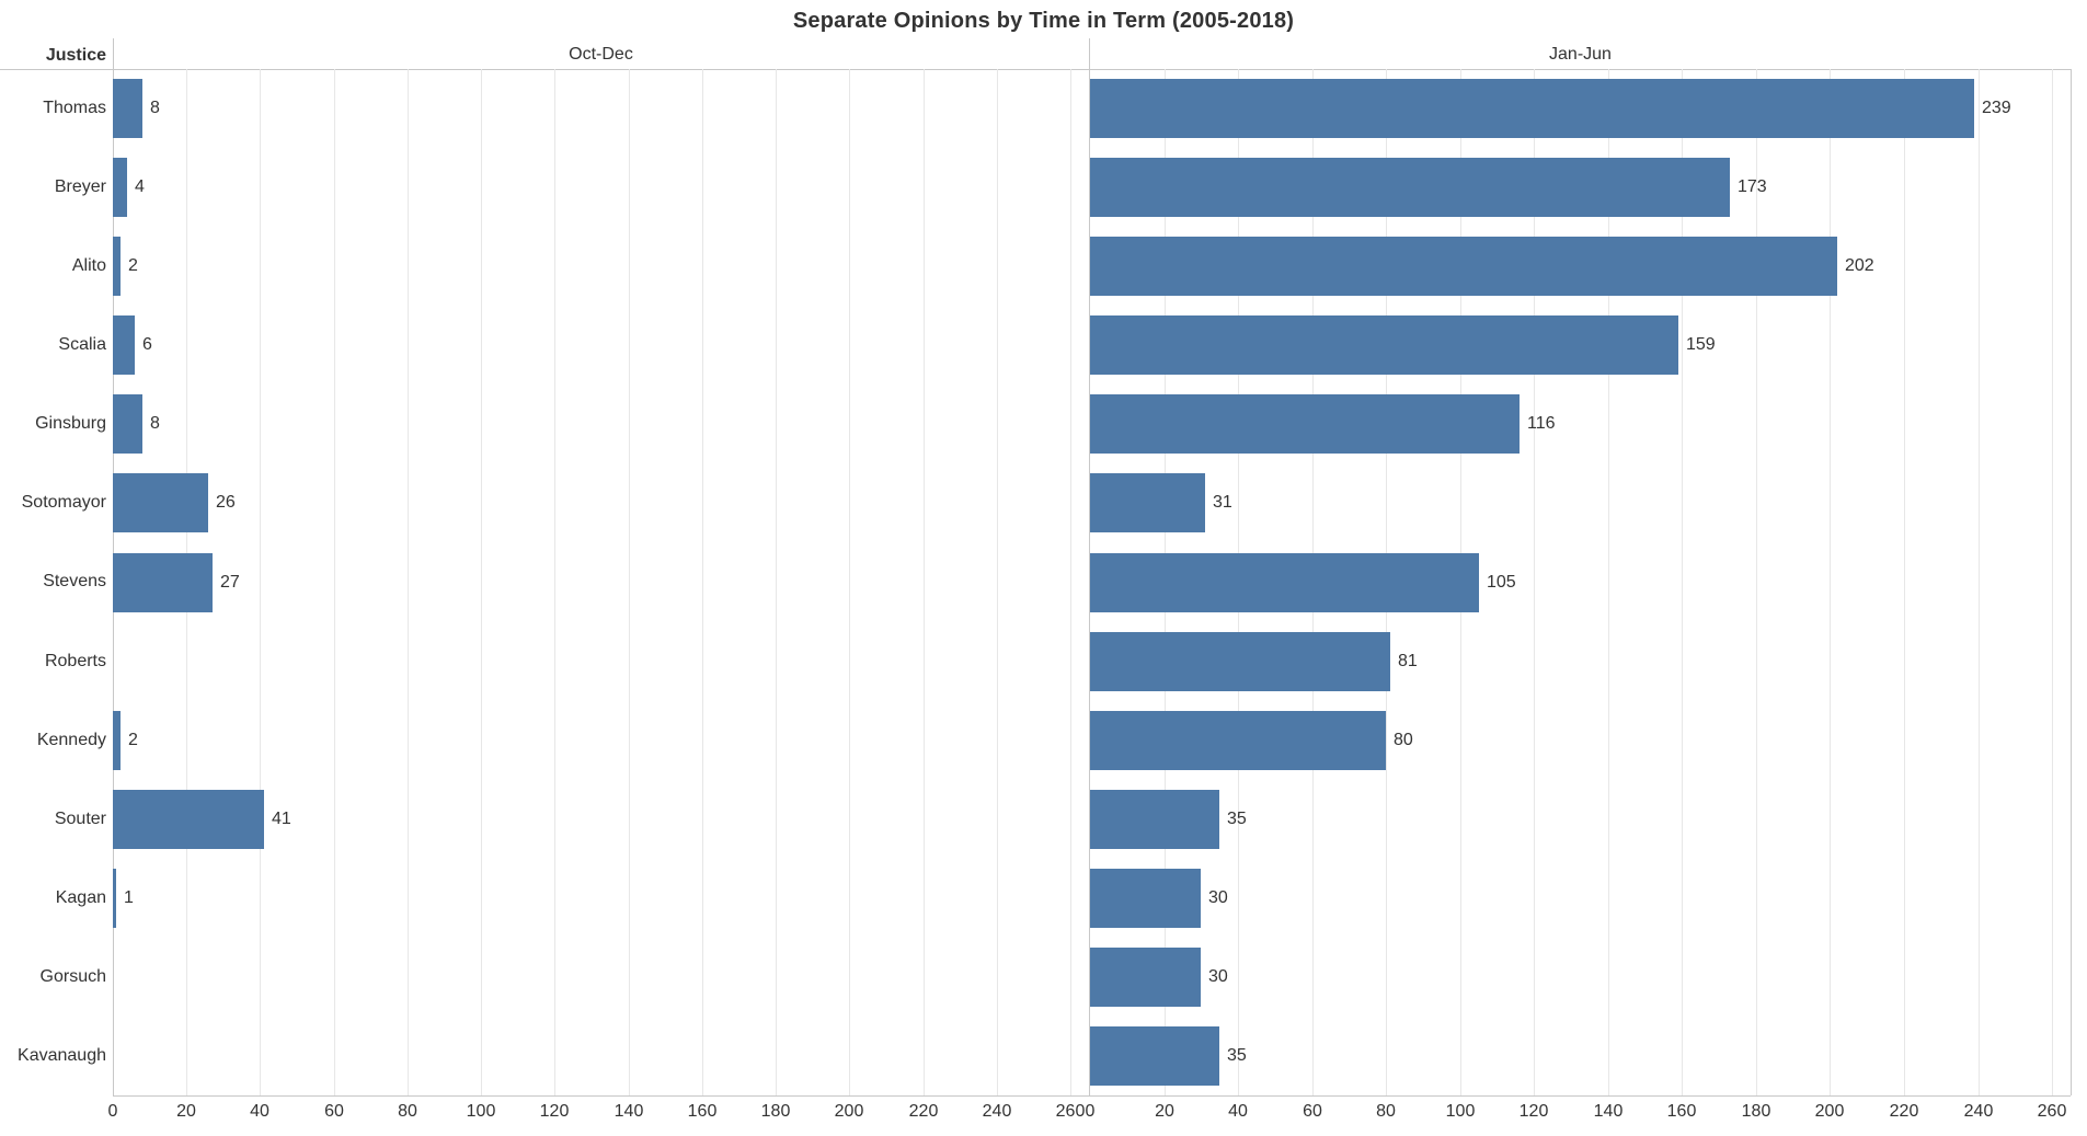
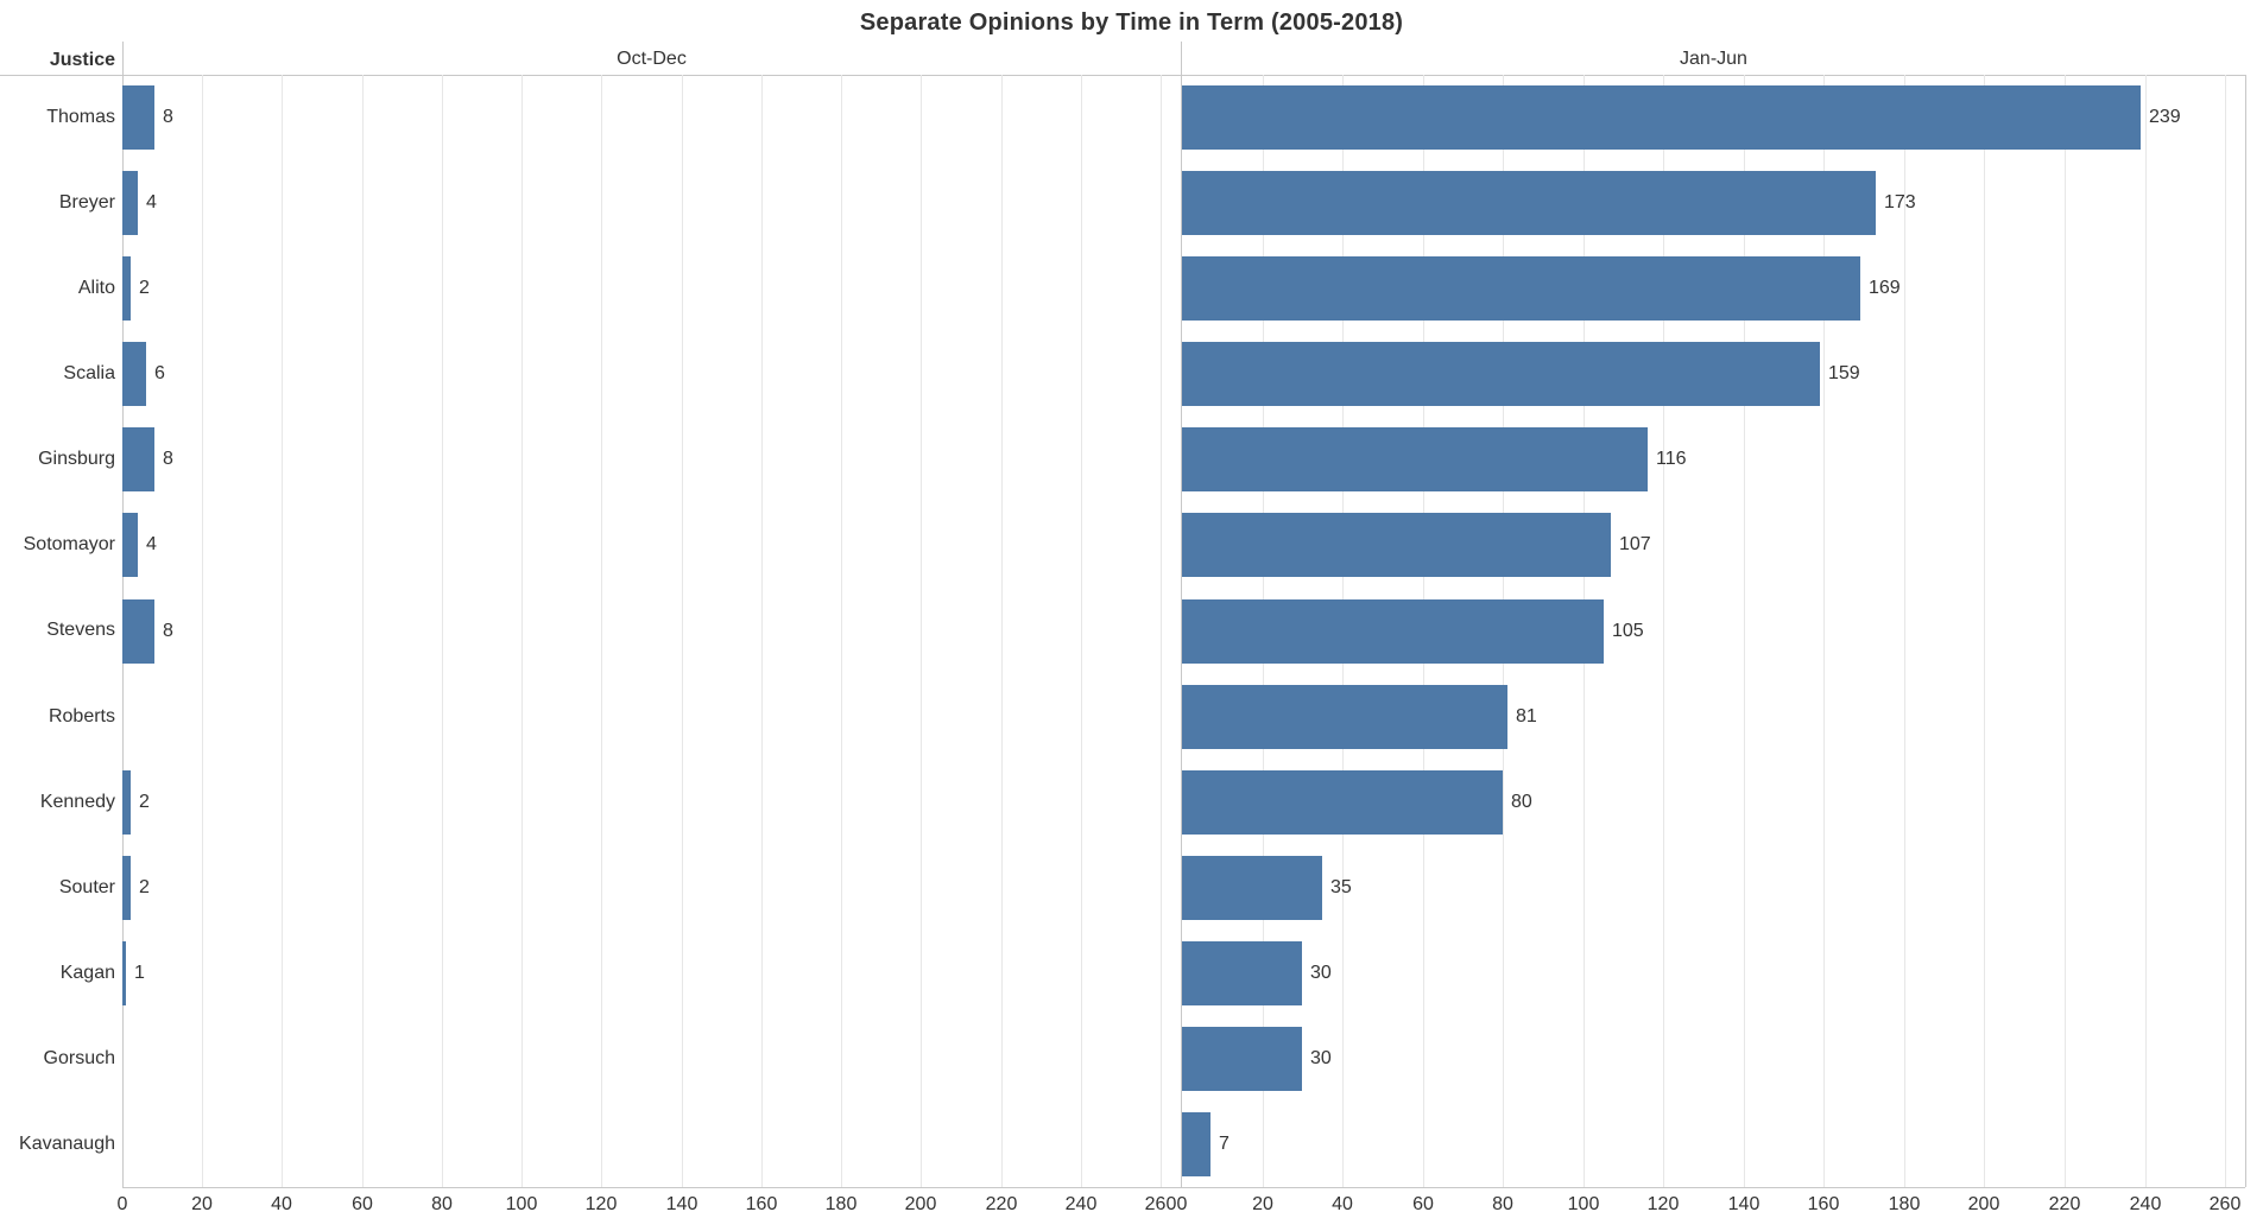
Jan-Jun/Alito: 202 -> 169
Oct-Dec/Sotomayor: 26 -> 4
Jan-Jun/Sotomayor: 31 -> 107
Oct-Dec/Stevens: 27 -> 8
Oct-Dec/Souter: 41 -> 2
Jan-Jun/Kavanaugh: 35 -> 7
